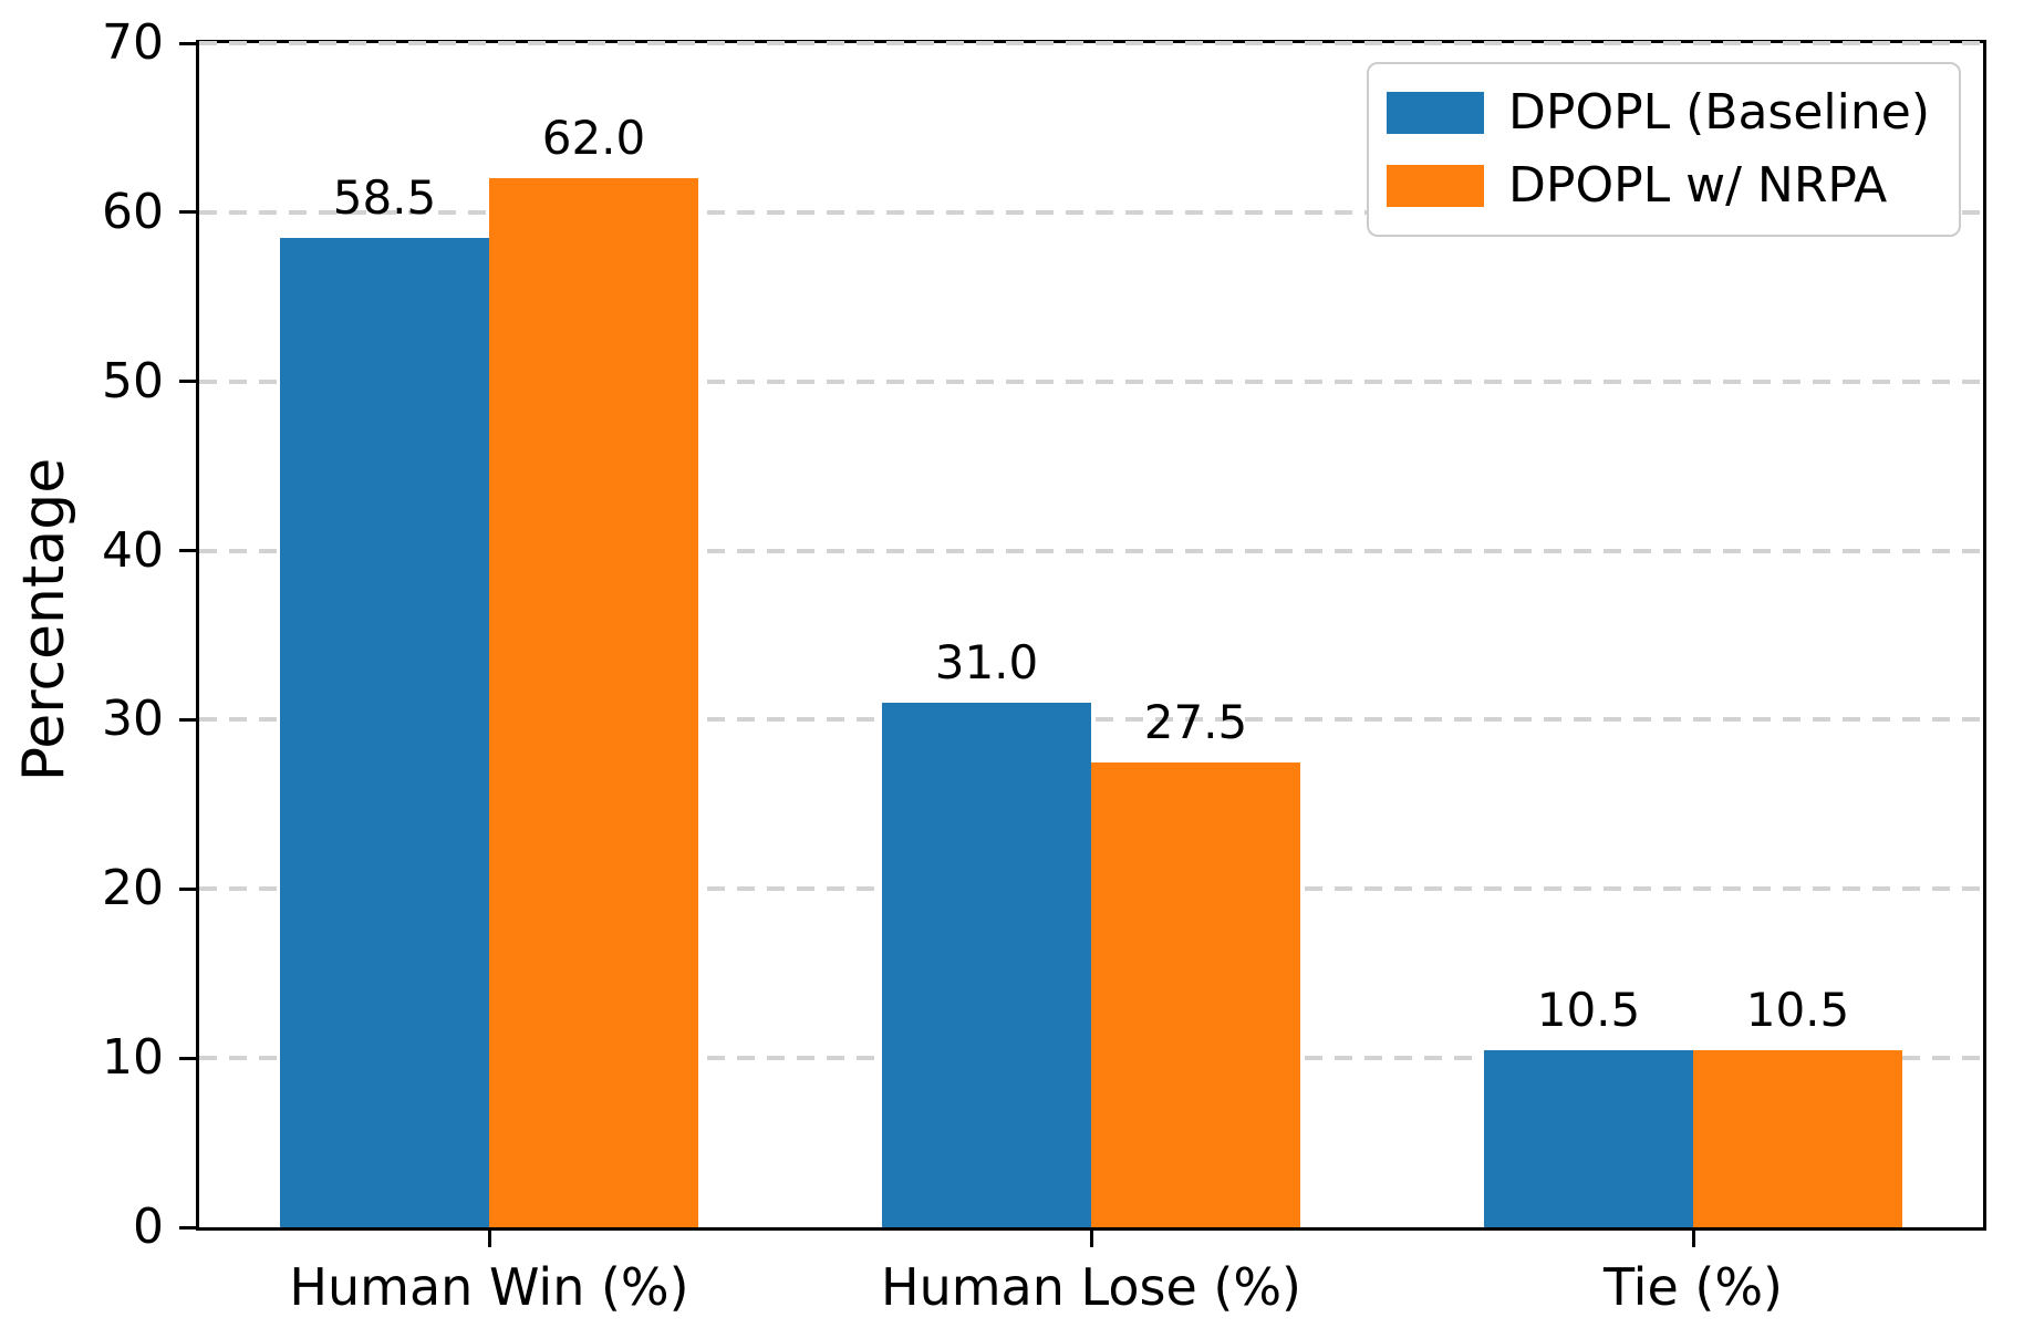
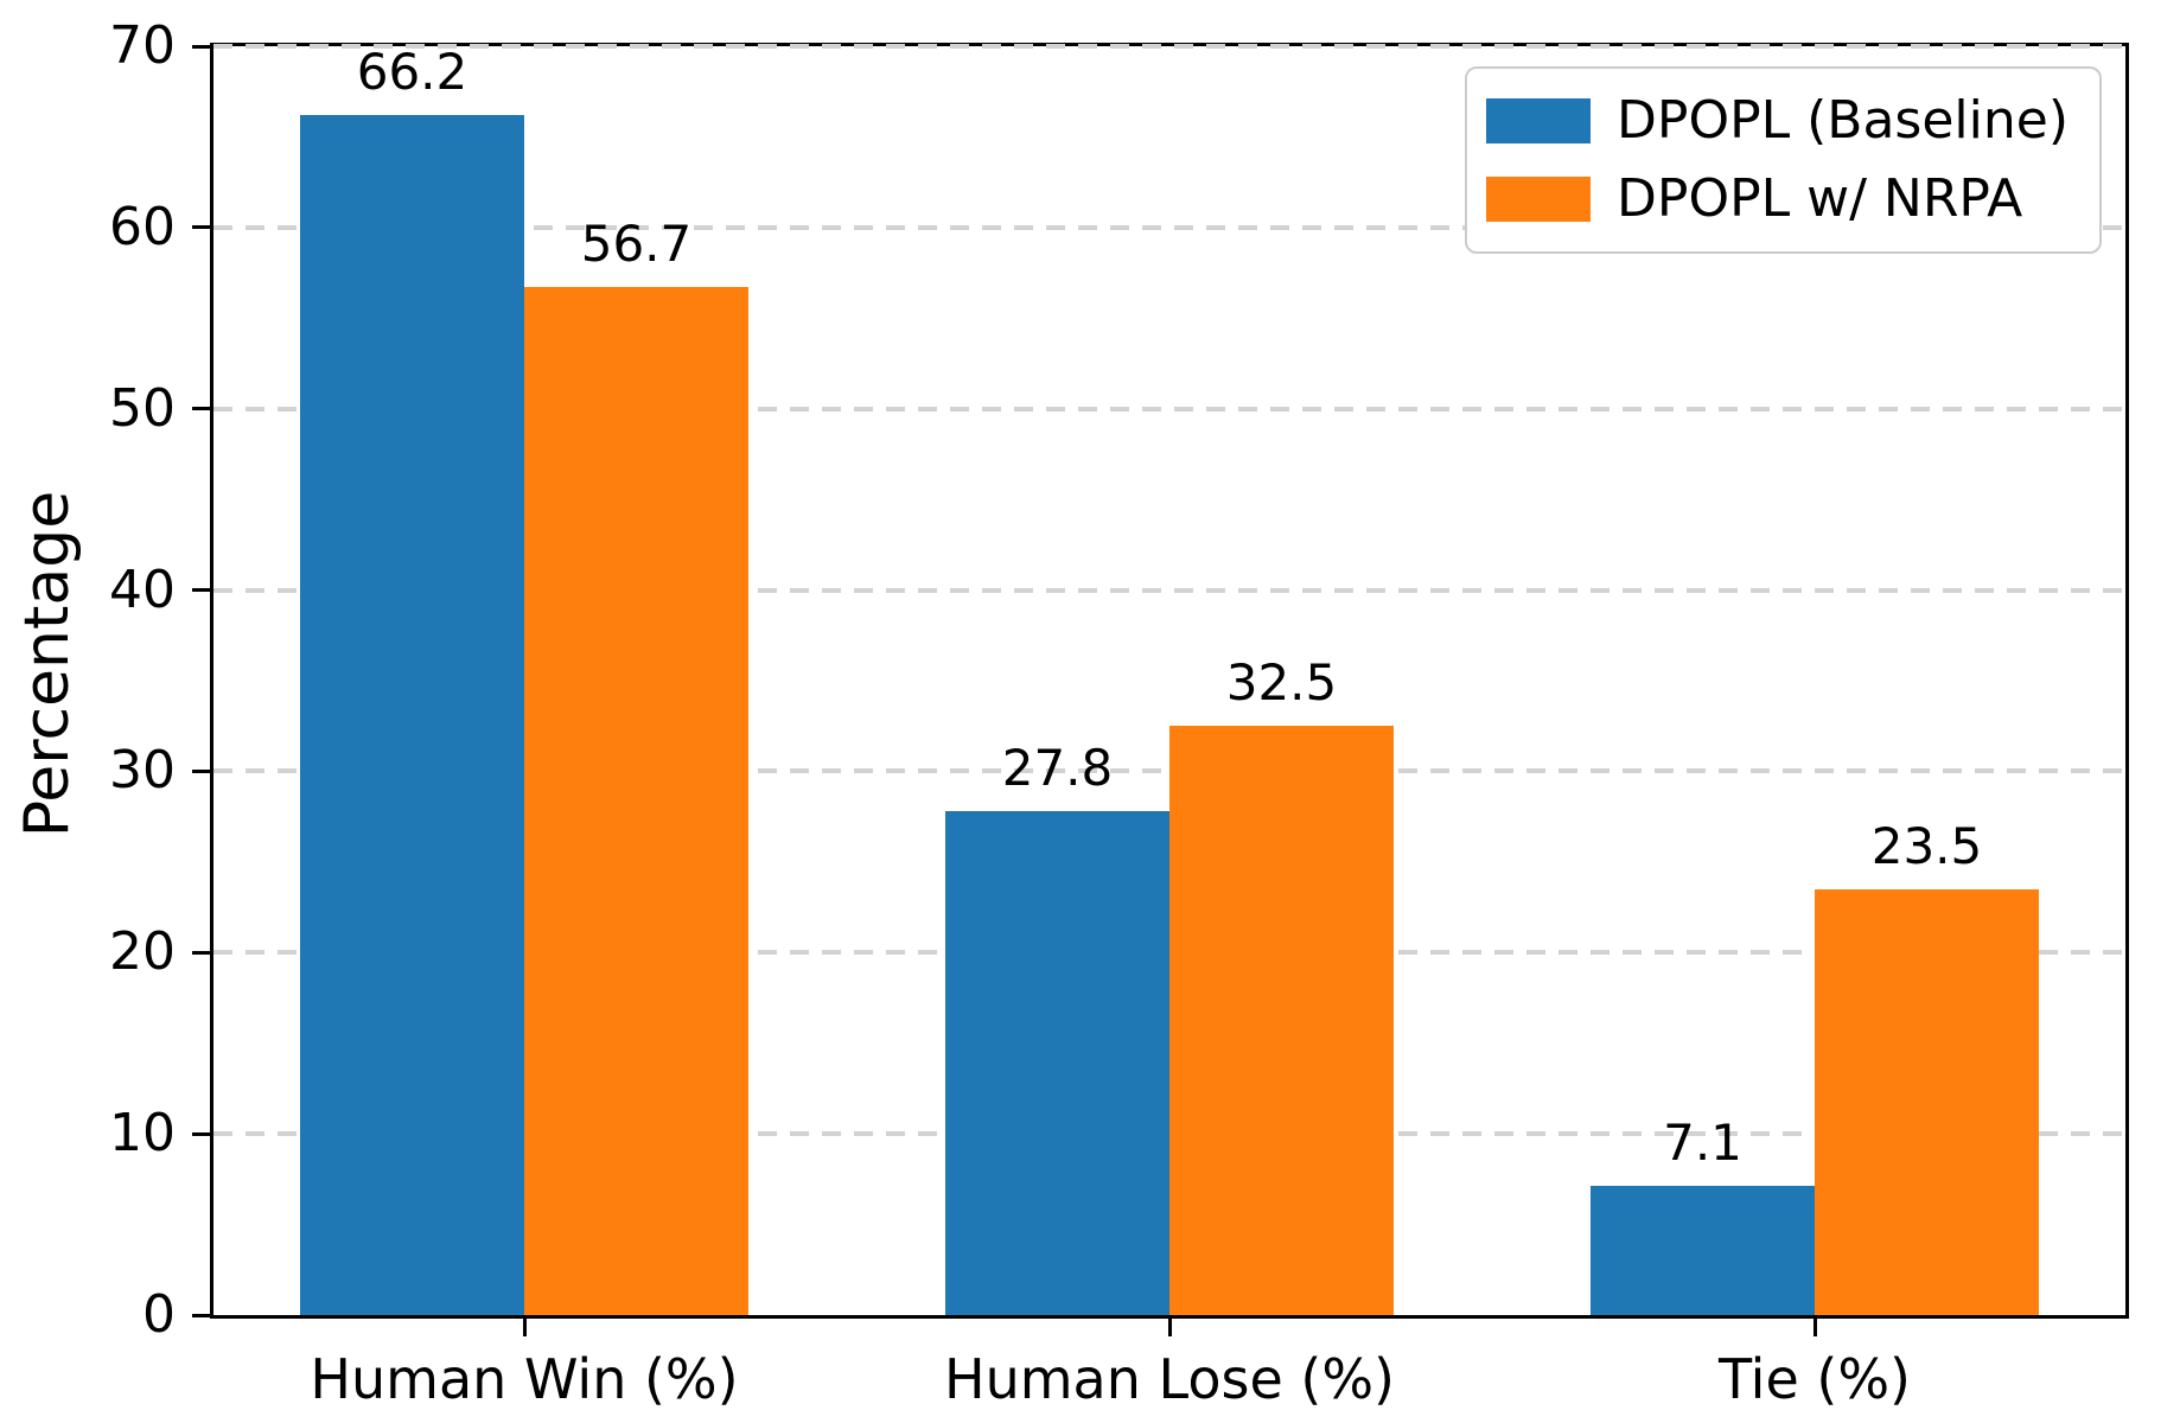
DPOPL (Baseline)/Human Win (%): 58.5 -> 66.2
DPOPL w/ NRPA/Human Win (%): 62.0 -> 56.7
DPOPL (Baseline)/Human Lose (%): 31.0 -> 27.8
DPOPL w/ NRPA/Human Lose (%): 27.5 -> 32.5
DPOPL (Baseline)/Tie (%): 10.5 -> 7.1
DPOPL w/ NRPA/Tie (%): 10.5 -> 23.5
